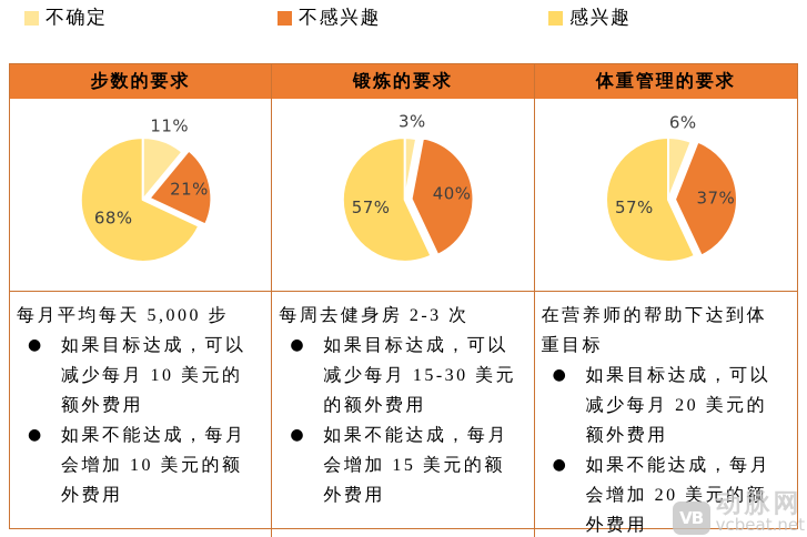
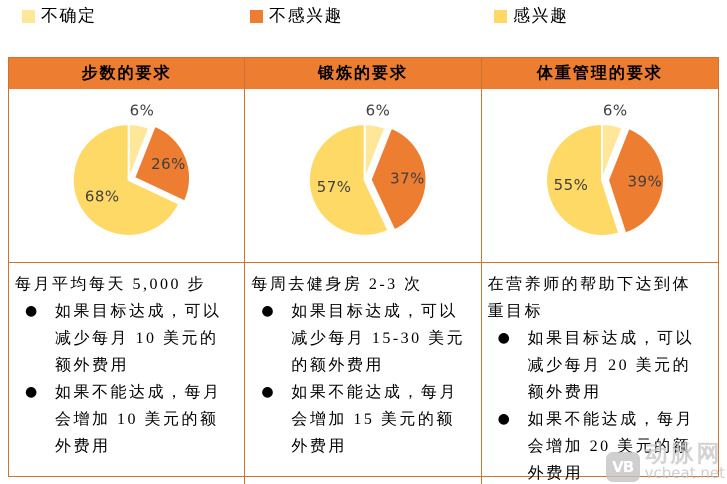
步数的要求/不确定: 11% -> 6%
步数的要求/不感兴趣: 21% -> 26%
锻炼的要求/不确定: 3% -> 6%
锻炼的要求/不感兴趣: 40% -> 37%
体重管理的要求/不感兴趣: 37% -> 39%
体重管理的要求/感兴趣: 57% -> 55%
